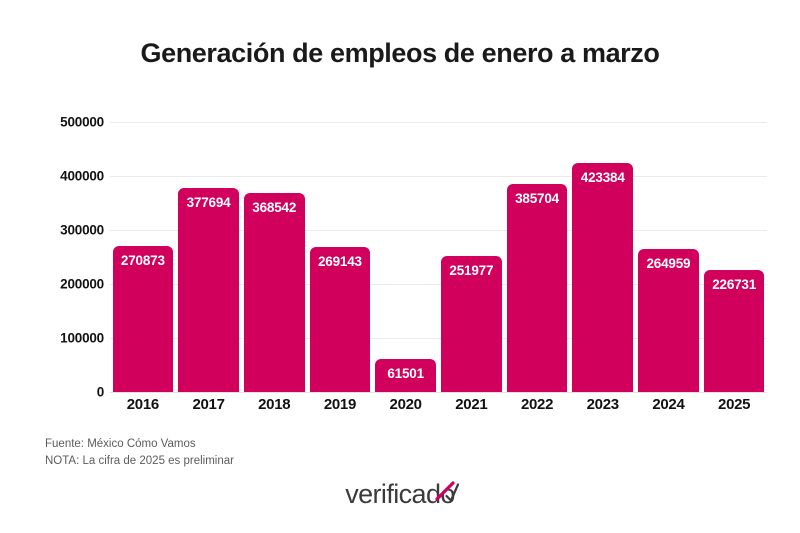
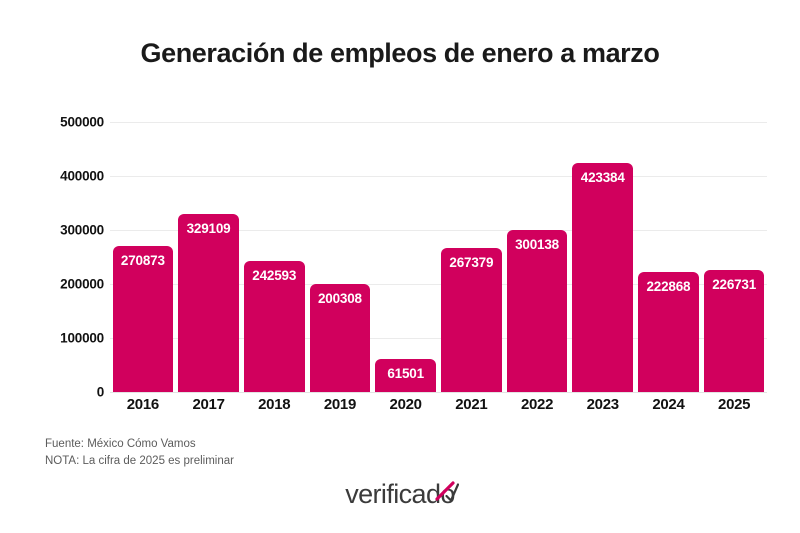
2017: 377694 -> 329109
2018: 368542 -> 242593
2019: 269143 -> 200308
2021: 251977 -> 267379
2022: 385704 -> 300138
2024: 264959 -> 222868
